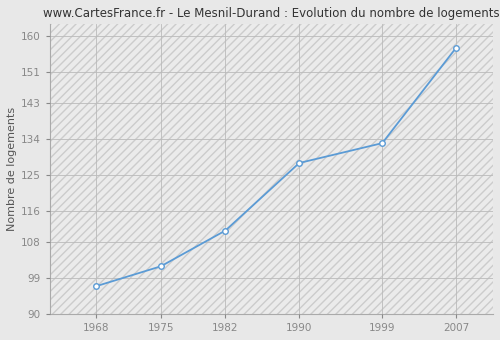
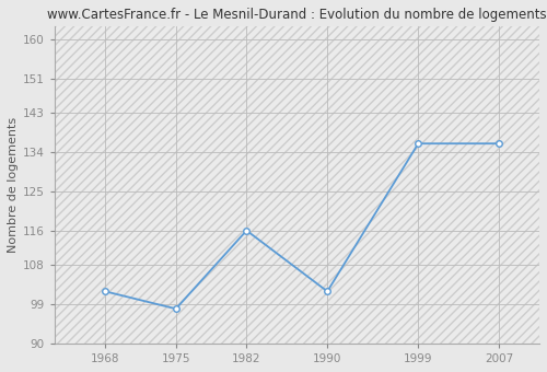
1968: 97 -> 102
1975: 102 -> 98
1982: 111 -> 116
1990: 128 -> 102
1999: 133 -> 136
2007: 157 -> 136
